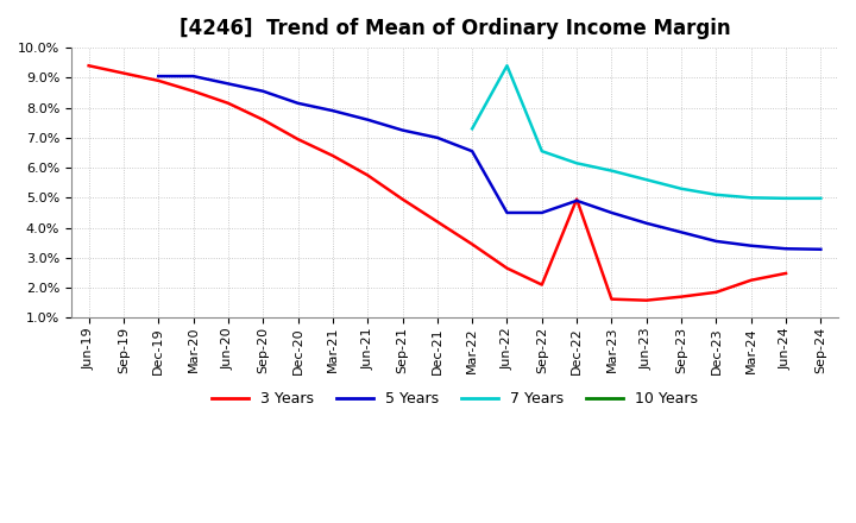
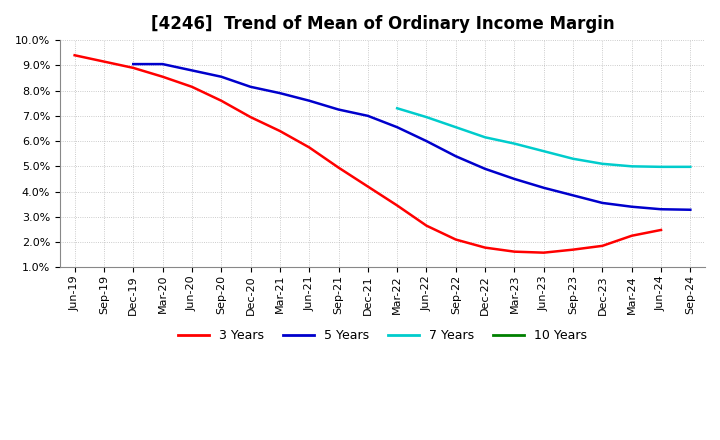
5 Years/Jun-22: 4.50% -> 6.00%
7 Years/Jun-22: 9.40% -> 6.95%
5 Years/Sep-22: 4.50% -> 5.40%
3 Years/Dec-22: 4.95% -> 1.78%
